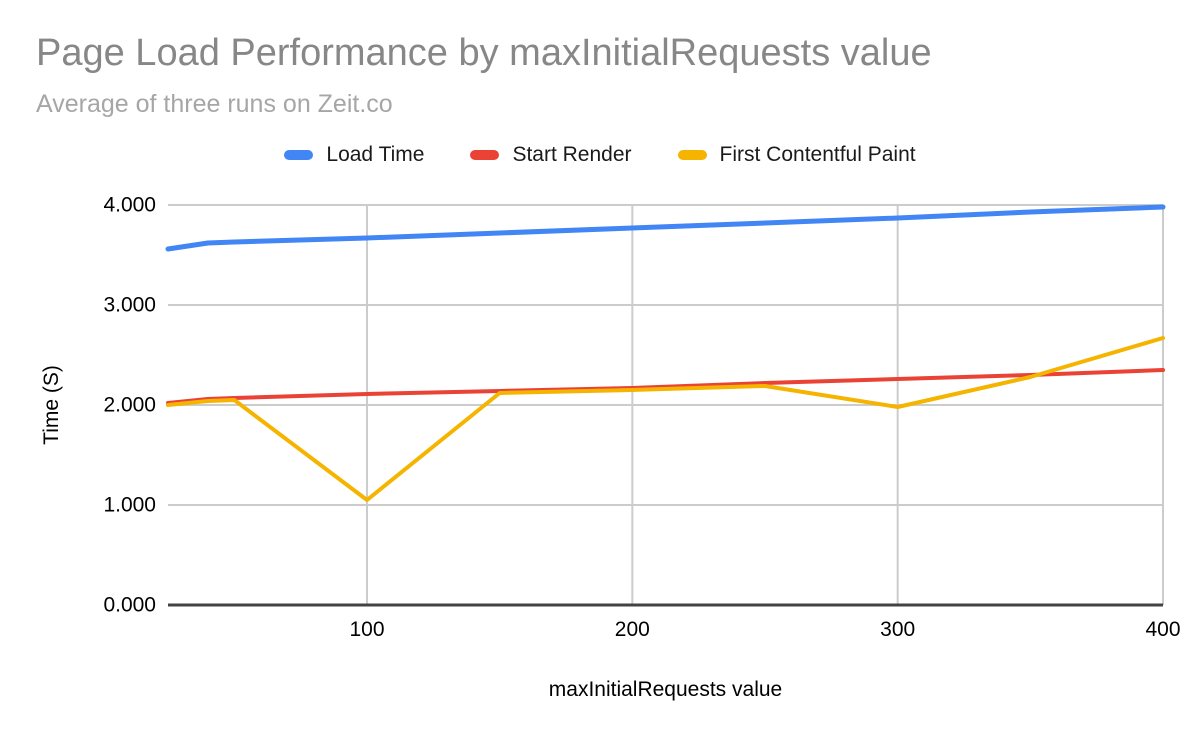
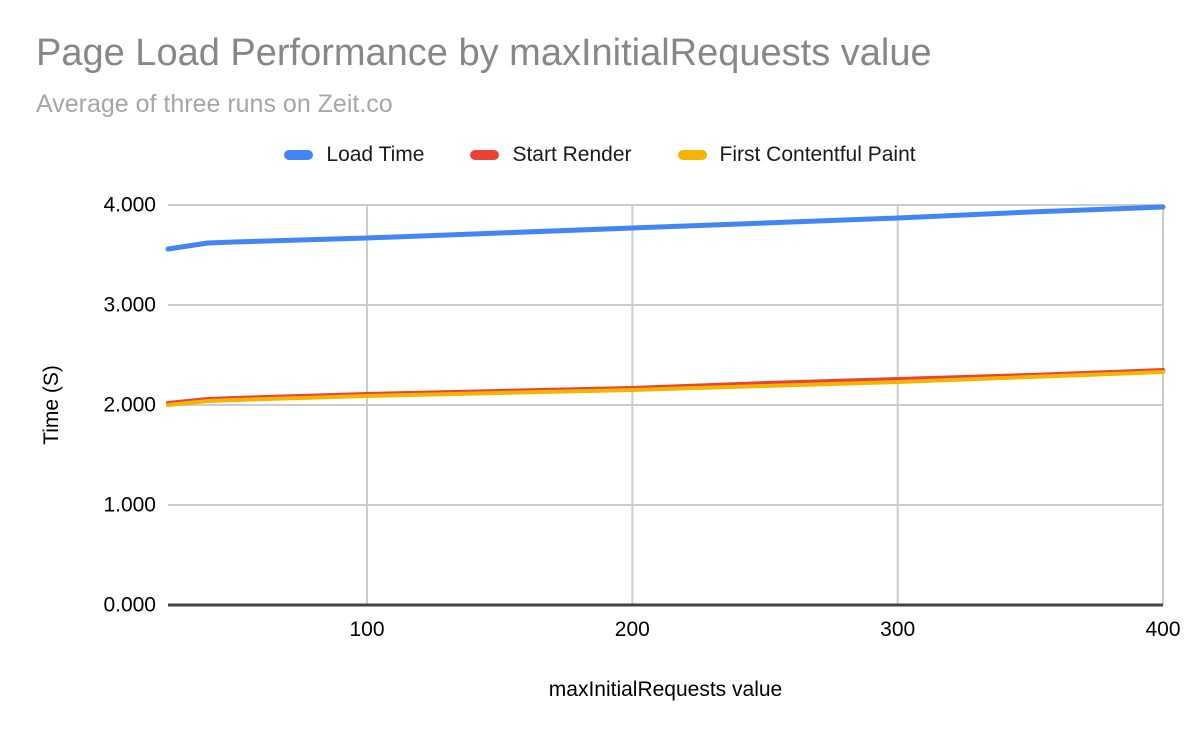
First Contentful Paint/100: 1.05 -> 2.09
First Contentful Paint/300: 1.98 -> 2.23
First Contentful Paint/400: 2.67 -> 2.33
